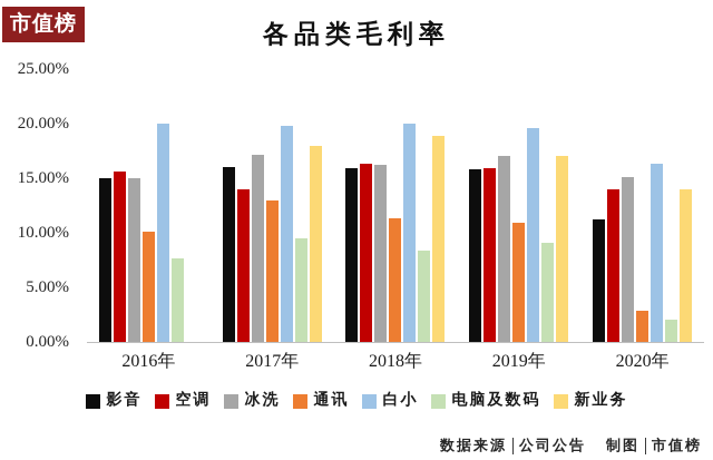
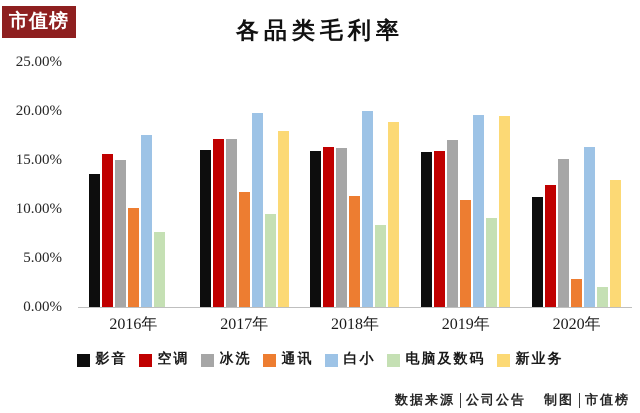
影音/2016年: 15% -> 14%
白小/2016年: 20% -> 18%
空调/2017年: 14% -> 17%
通讯/2017年: 13% -> 12%
新业务/2019年: 17% -> 20%
空调/2020年: 14% -> 12%
新业务/2020年: 14% -> 13%
